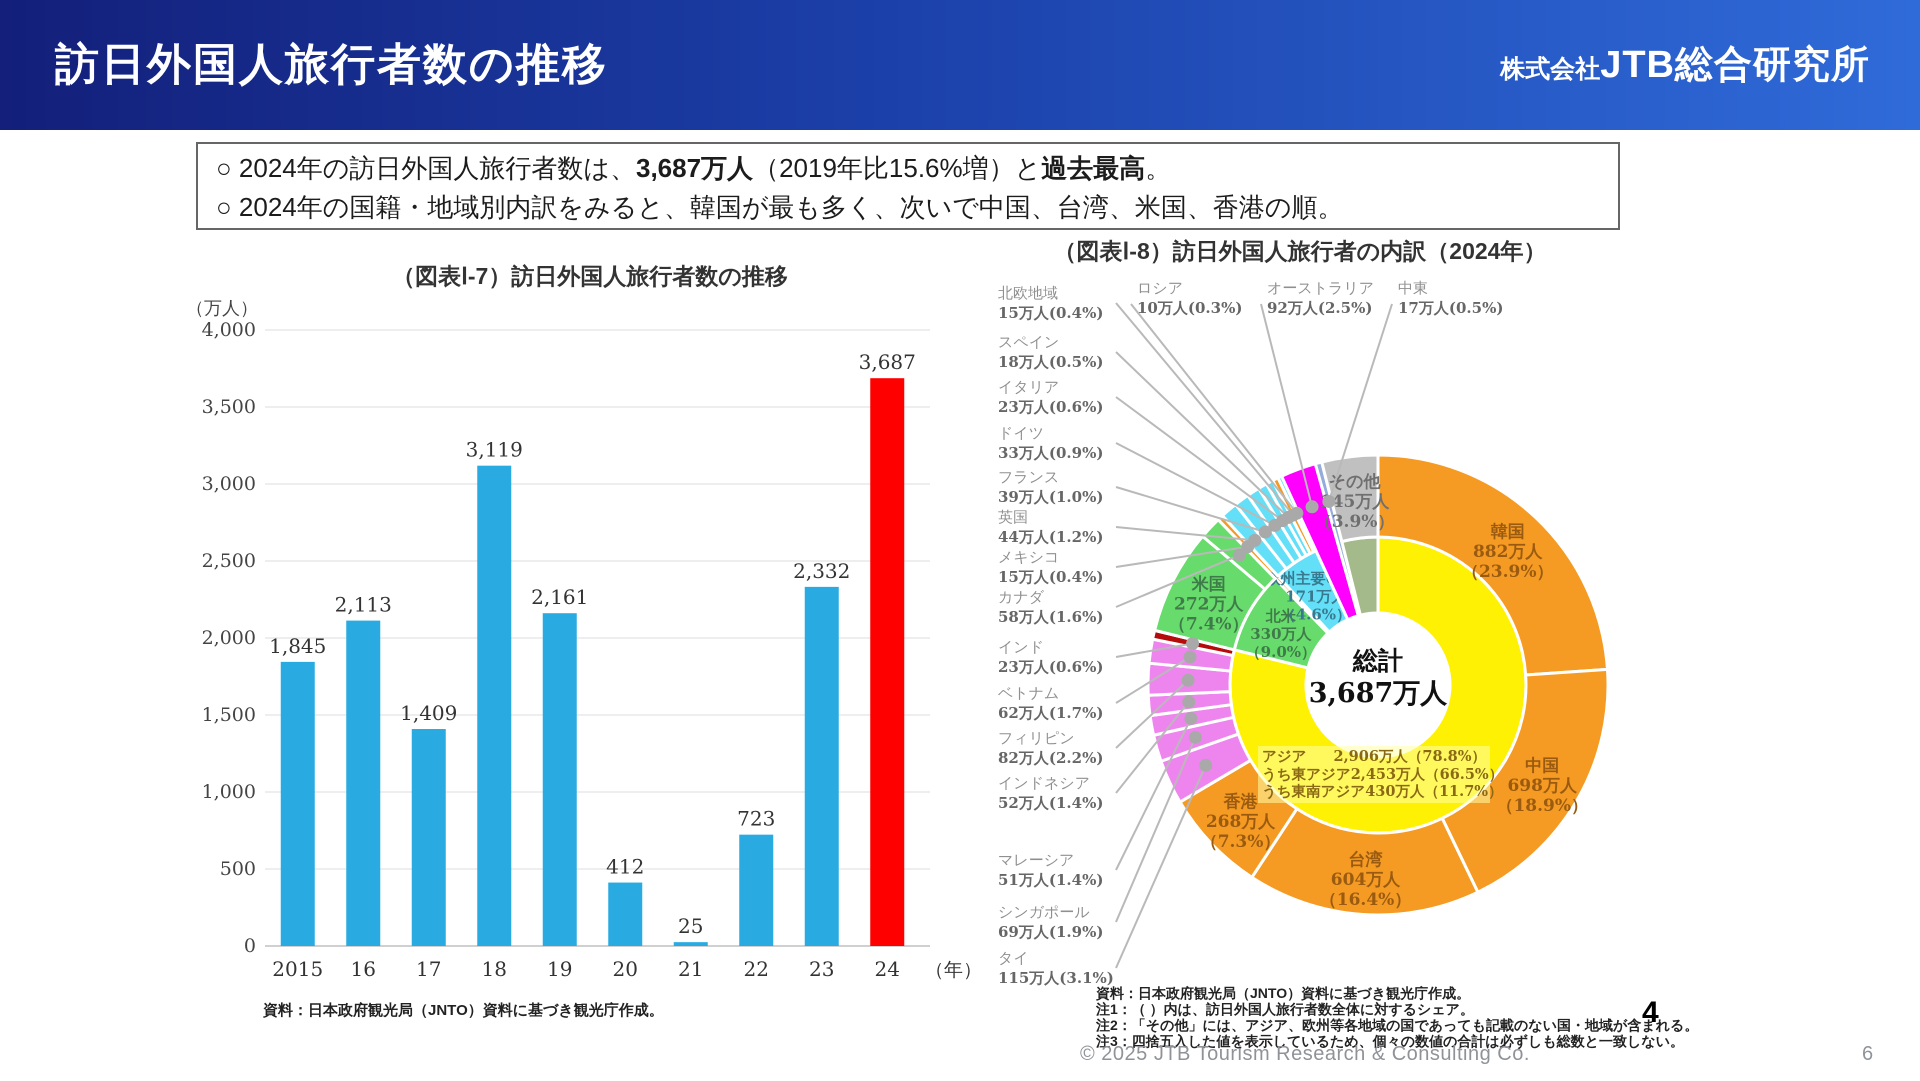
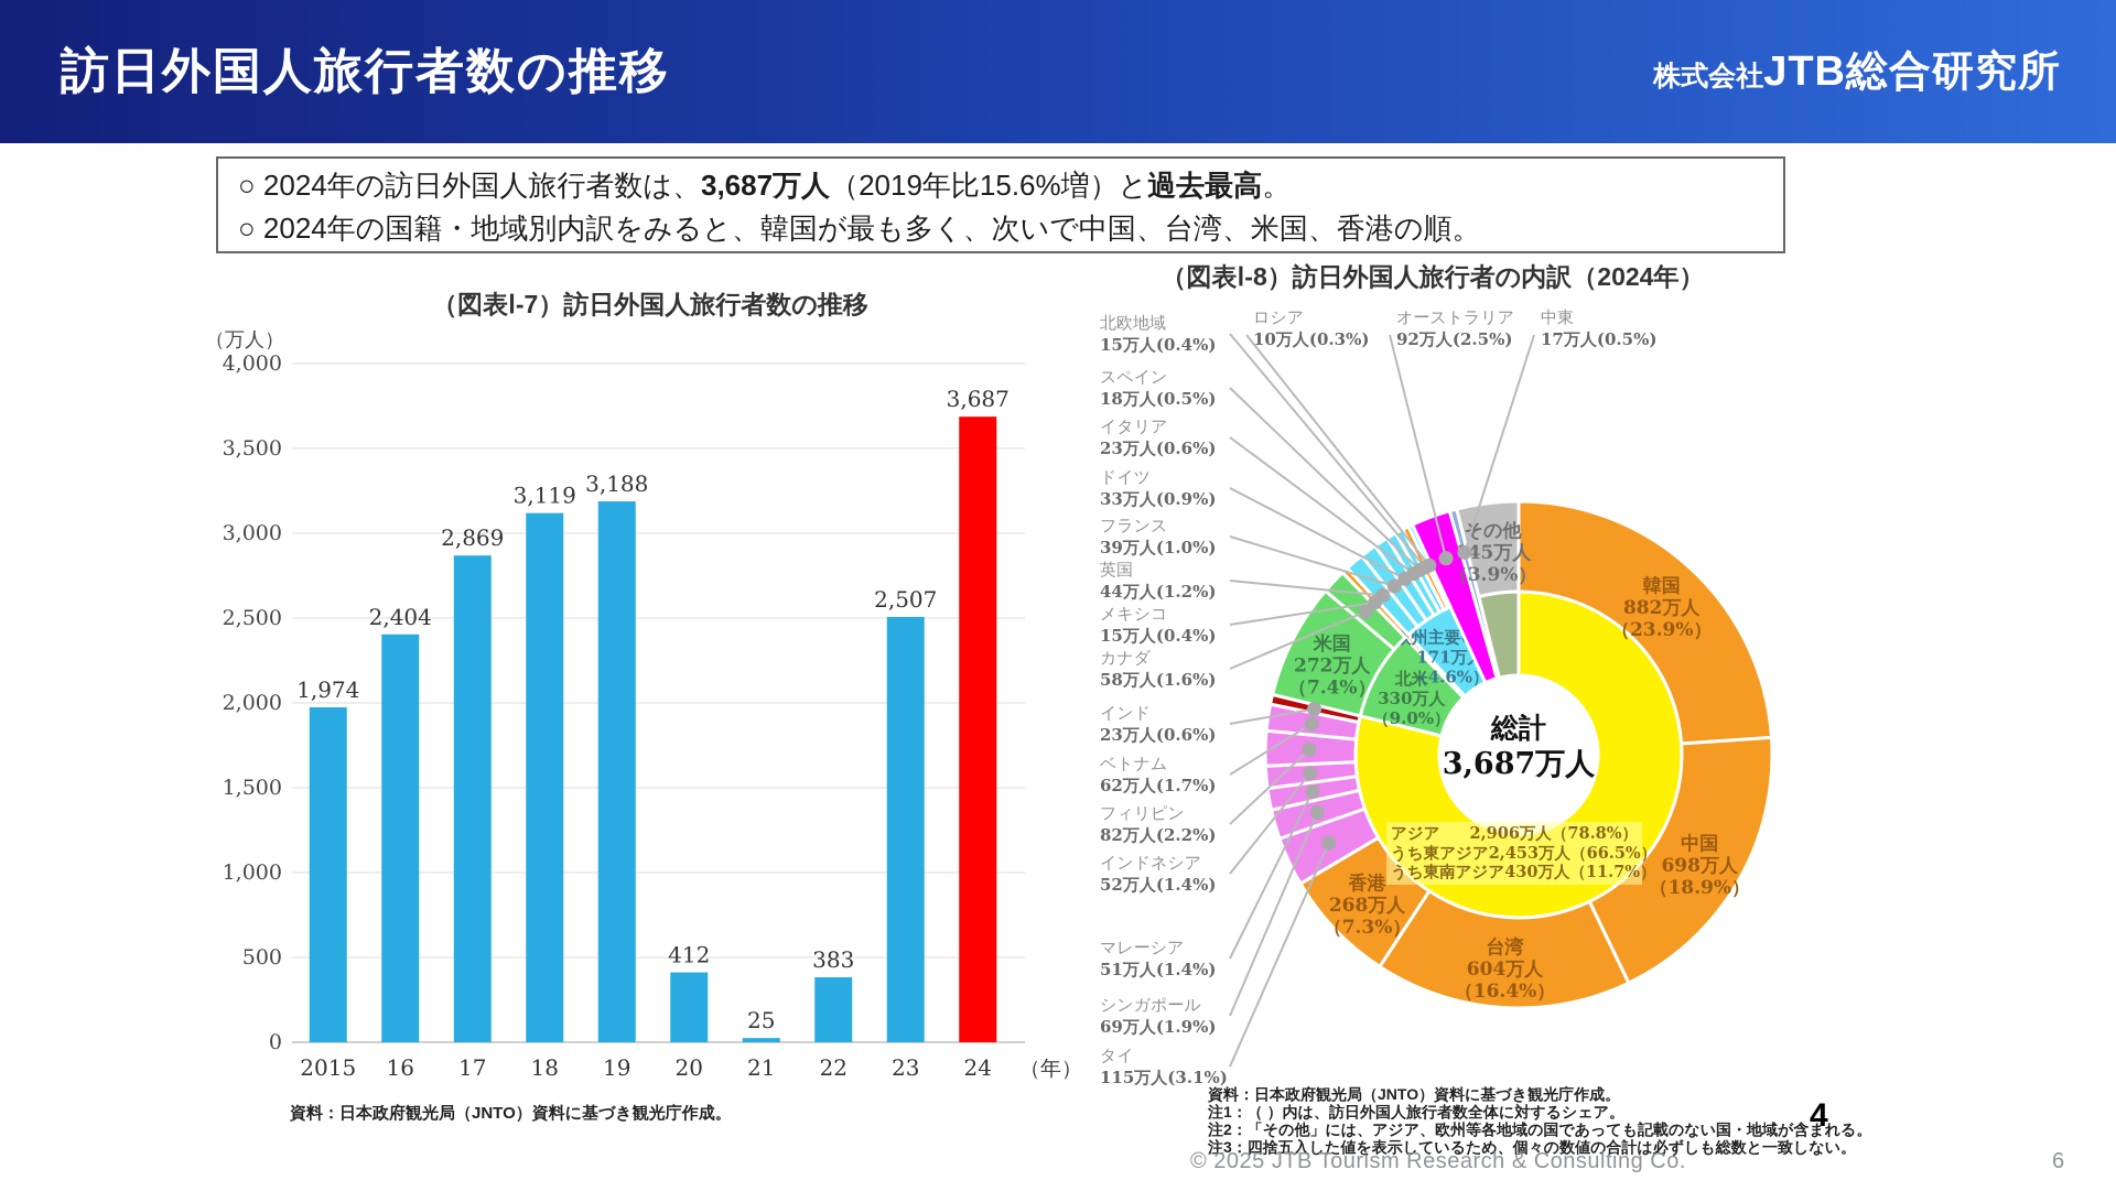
（図表Ⅰ-7）訪日外国人旅行者数の推移/2015: 1,845 -> 1,974
（図表Ⅰ-7）訪日外国人旅行者数の推移/16: 2,113 -> 2,404
（図表Ⅰ-7）訪日外国人旅行者数の推移/17: 1,409 -> 2,869
（図表Ⅰ-7）訪日外国人旅行者数の推移/19: 2,161 -> 3,188
（図表Ⅰ-7）訪日外国人旅行者数の推移/22: 723 -> 383
（図表Ⅰ-7）訪日外国人旅行者数の推移/23: 2,332 -> 2,507
